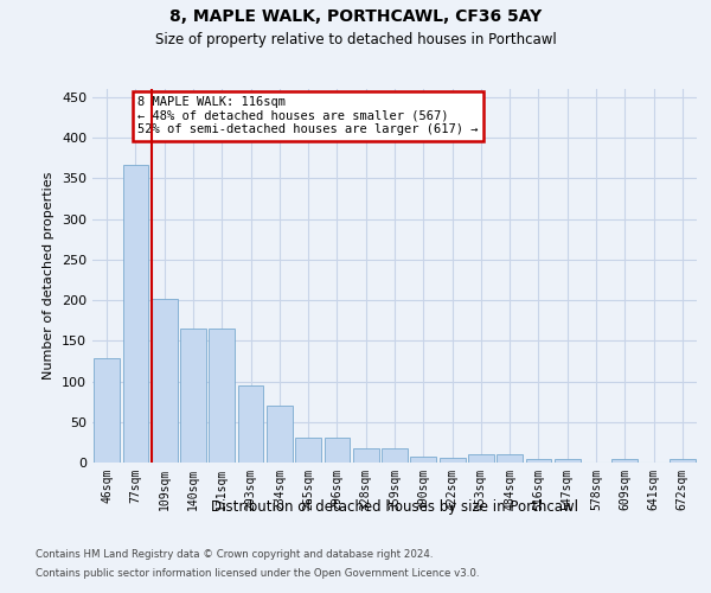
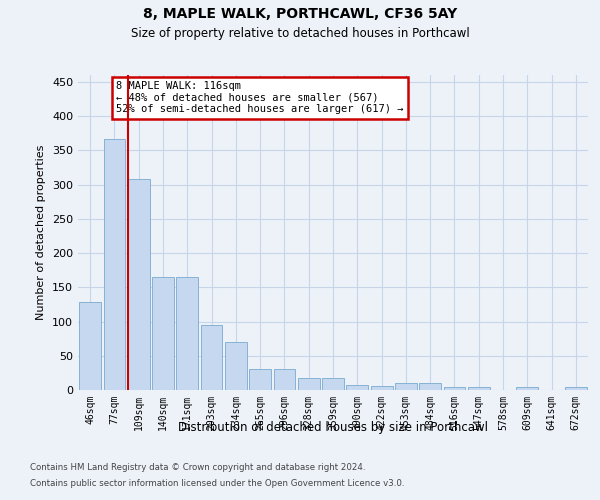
109sqm: 202 -> 308
